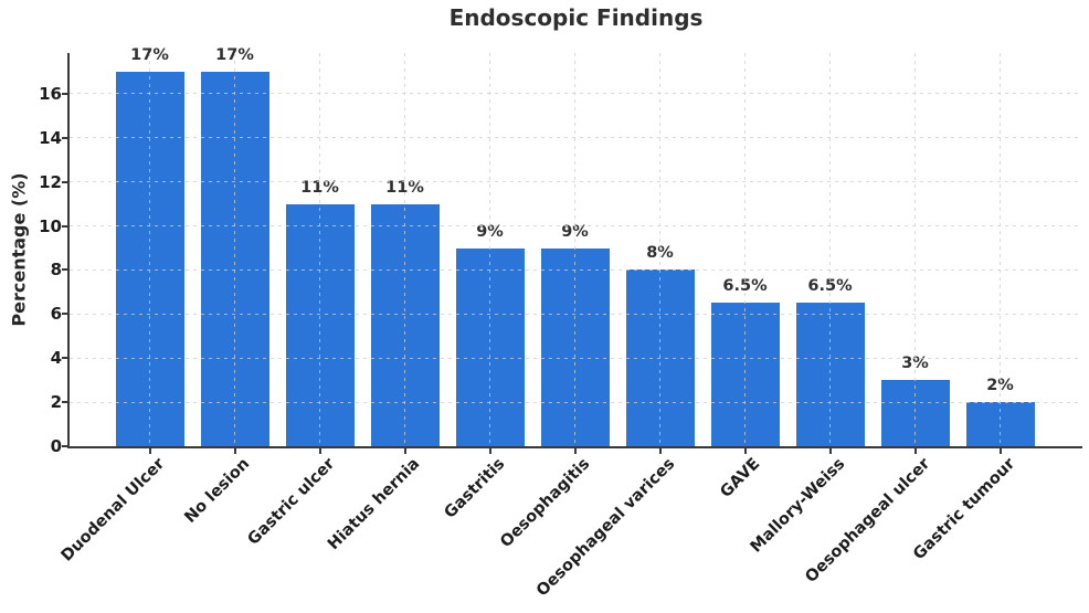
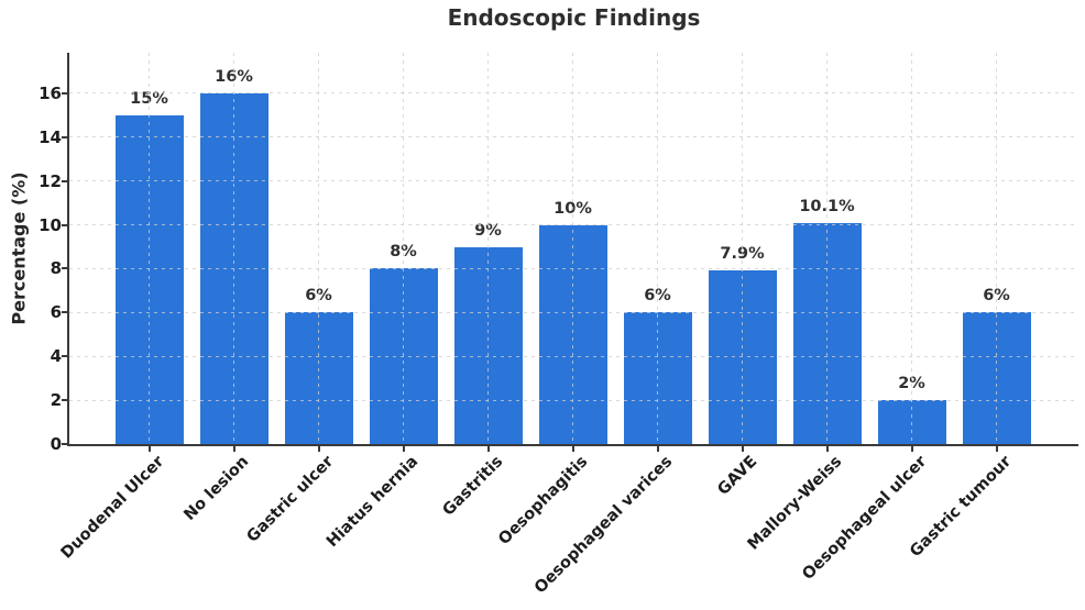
Duodenal Ulcer: 17% -> 15%
No lesion: 17% -> 16%
Gastric ulcer: 11% -> 6%
Hiatus hernia: 11% -> 8%
Oesophagitis: 9% -> 10%
Oesophageal varices: 8% -> 6%
GAVE: 6.5% -> 7.9%
Mallory-Weiss: 6.5% -> 10.1%
Oesophageal ulcer: 3% -> 2%
Gastric tumour: 2% -> 6%
